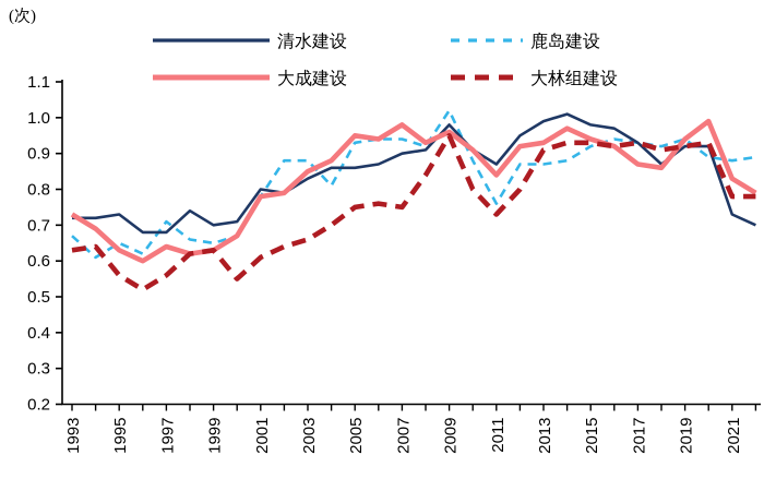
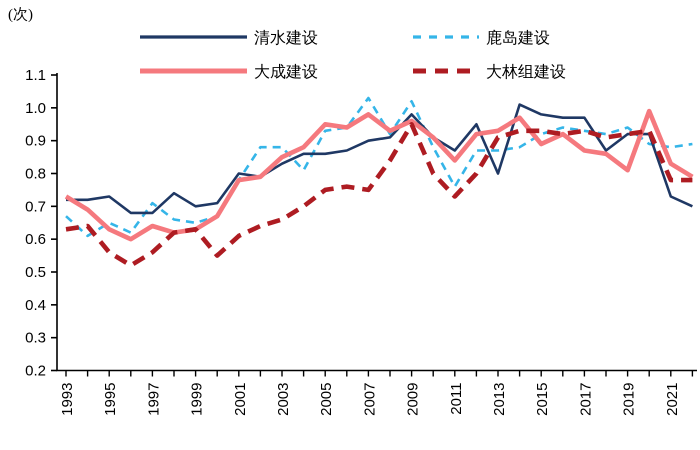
鹿岛建设/2007: 0.94 -> 1.03
清水建设/2013: 0.99 -> 0.80
大成建设/2015: 0.94 -> 0.89
清水建设/2017: 0.93 -> 0.97
大成建设/2019: 0.94 -> 0.81
